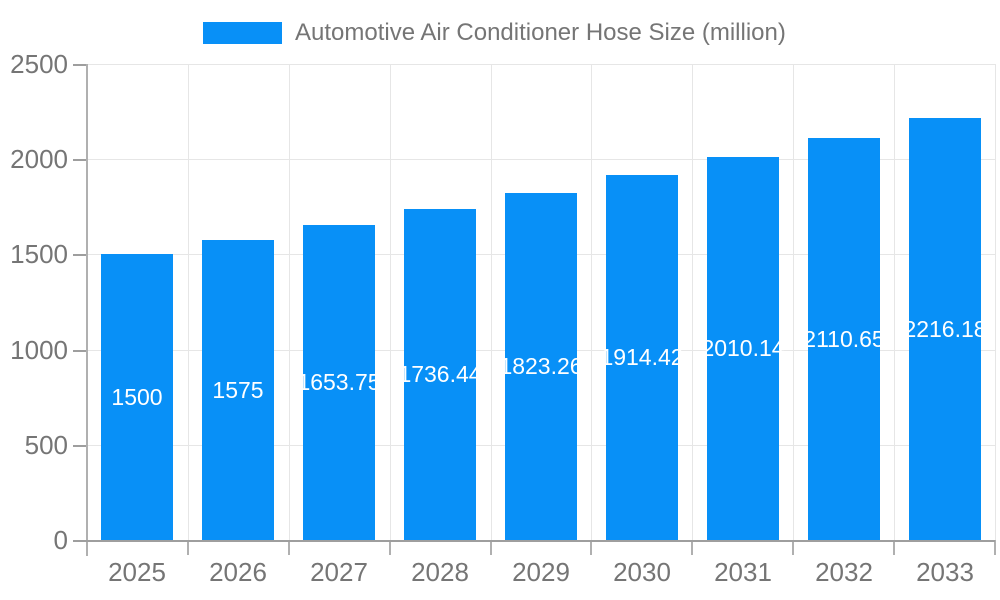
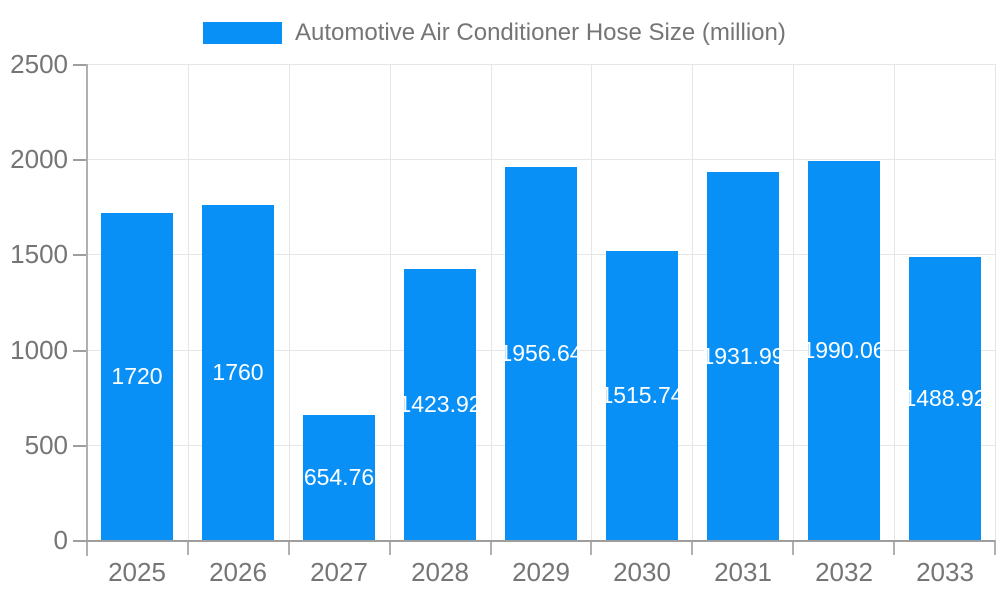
2025: 1500 -> 1720
2026: 1575 -> 1760
2027: 1653.75 -> 654.76
2028: 1736.44 -> 1423.92
2029: 1823.26 -> 1956.64
2030: 1914.42 -> 1515.74
2031: 2010.14 -> 1931.99
2032: 2110.65 -> 1990.06
2033: 2216.18 -> 1488.92
